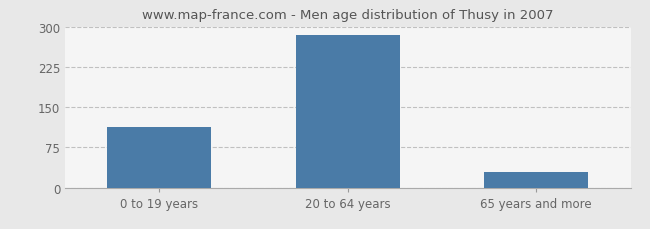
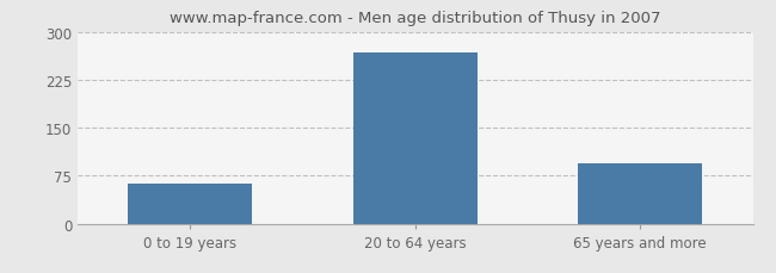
0 to 19 years: 113 -> 62
20 to 64 years: 285 -> 268
65 years and more: 30 -> 94
